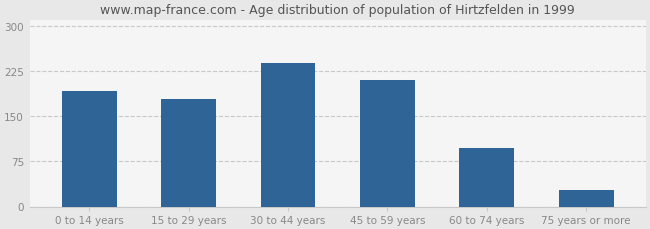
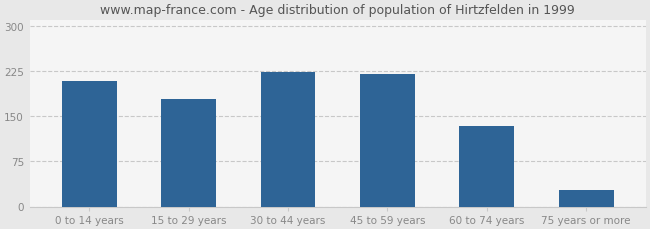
0 to 14 years: 192 -> 208
30 to 44 years: 238 -> 224
45 to 59 years: 210 -> 220
60 to 74 years: 97 -> 134
